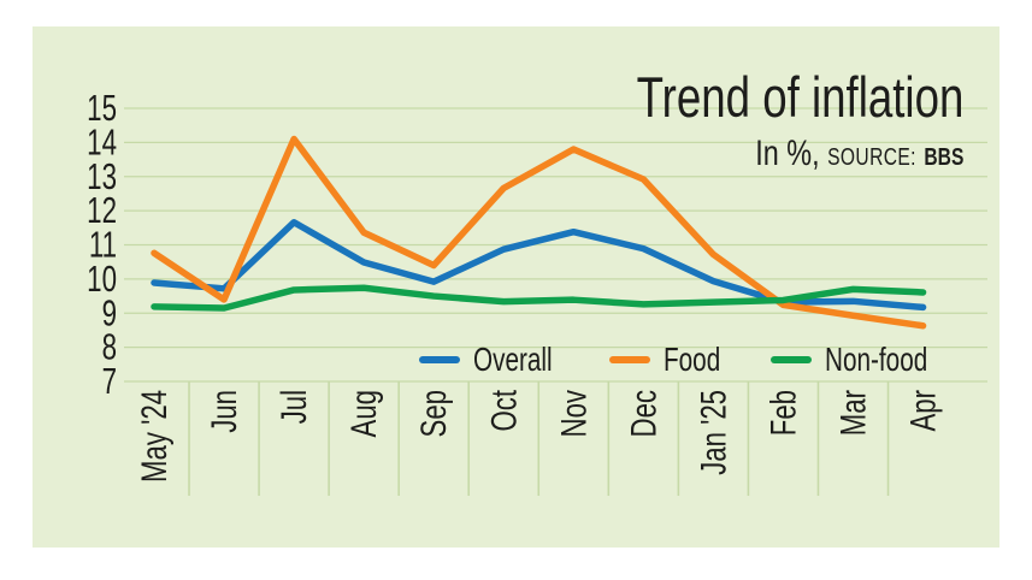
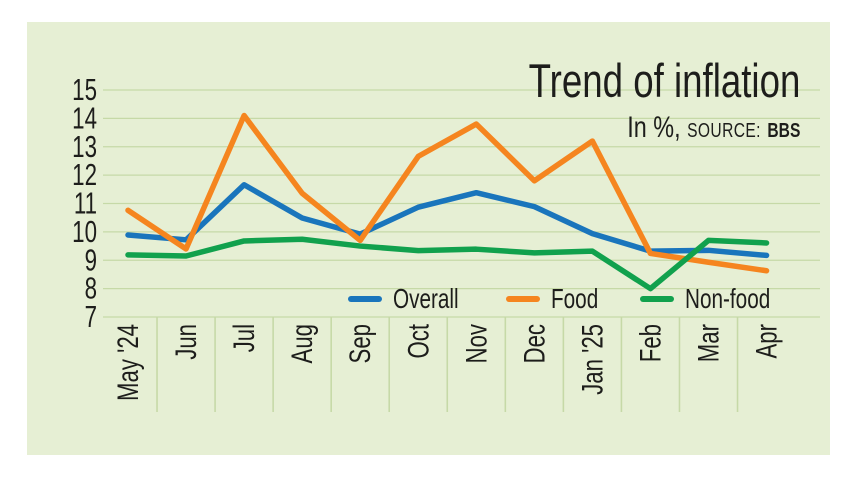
Food/Sep: 10.4 -> 9.7
Food/Dec: 12.9 -> 11.8
Food/Jan '25: 10.7 -> 13.2
Non-food/Feb: 9.4 -> 8.0
